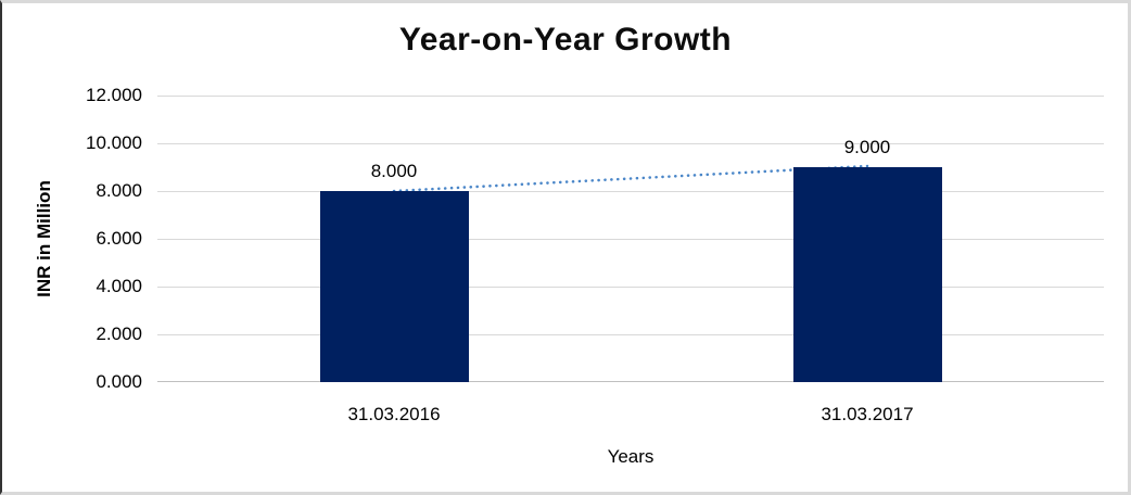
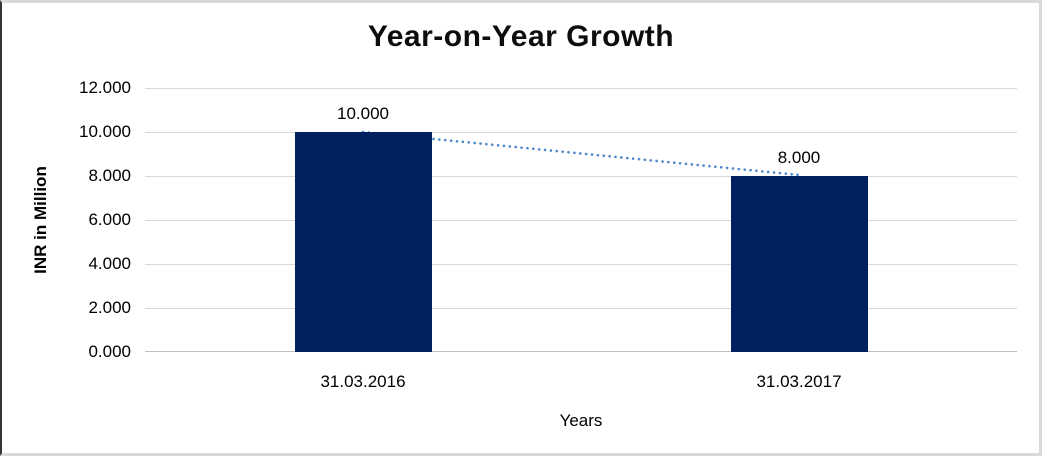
31.03.2016: 8.000 -> 10.000
31.03.2017: 9.000 -> 8.000
